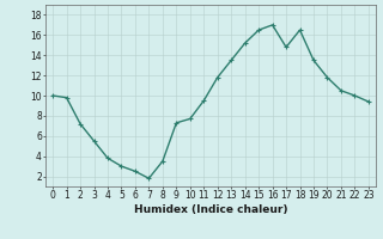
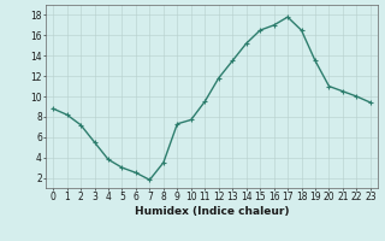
0: 10.0 -> 8.8
1: 9.8 -> 8.2
17: 14.8 -> 17.8
20: 11.8 -> 11.0
